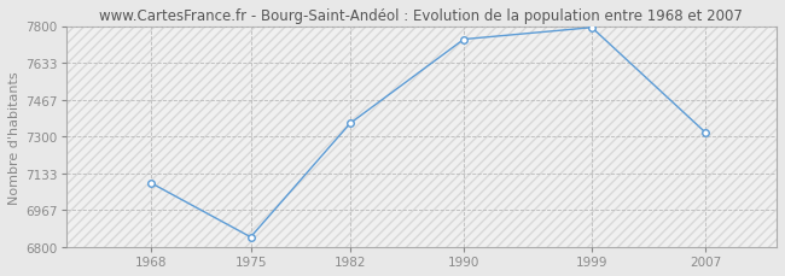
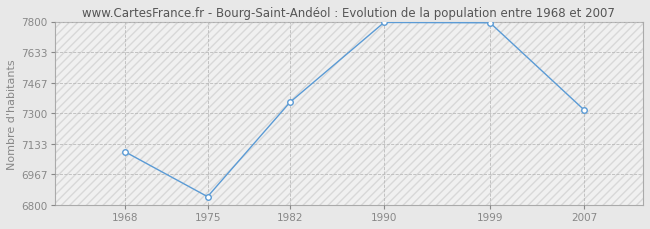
1990: 7740 -> 7800
